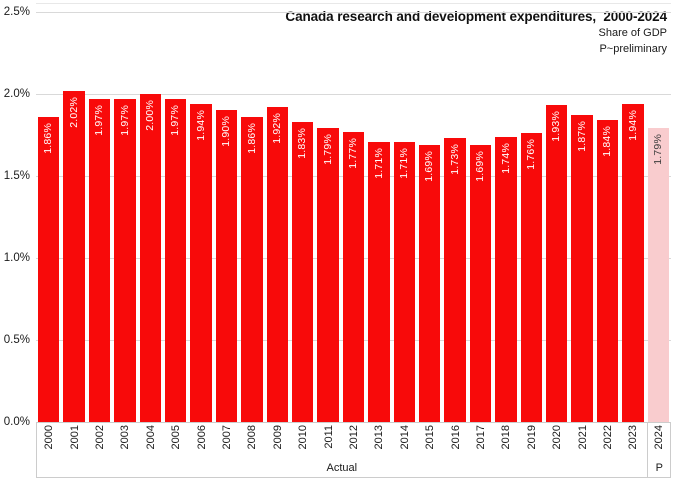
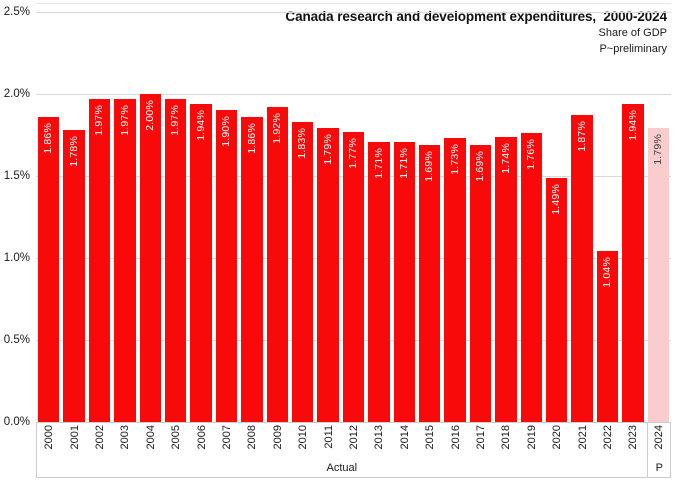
2001: 2.02% -> 1.78%
2020: 1.93% -> 1.49%
2022: 1.84% -> 1.04%
